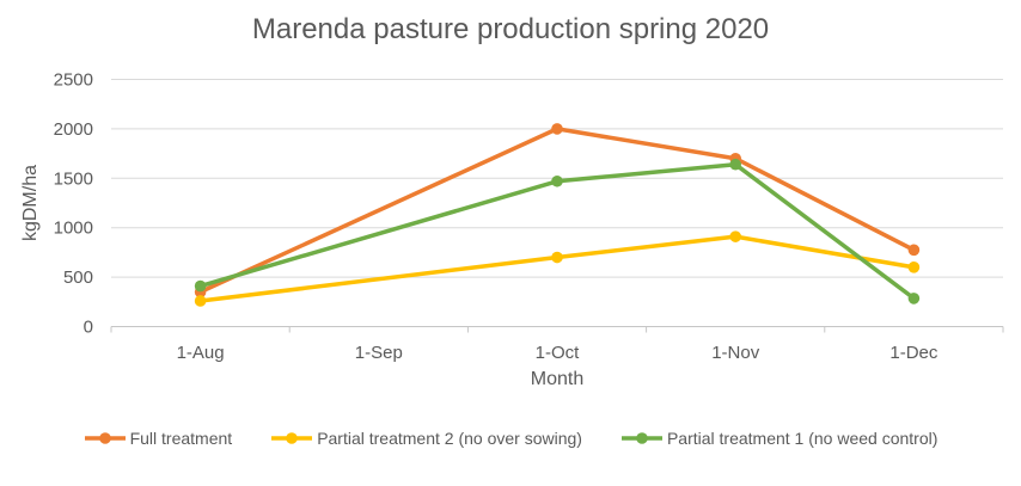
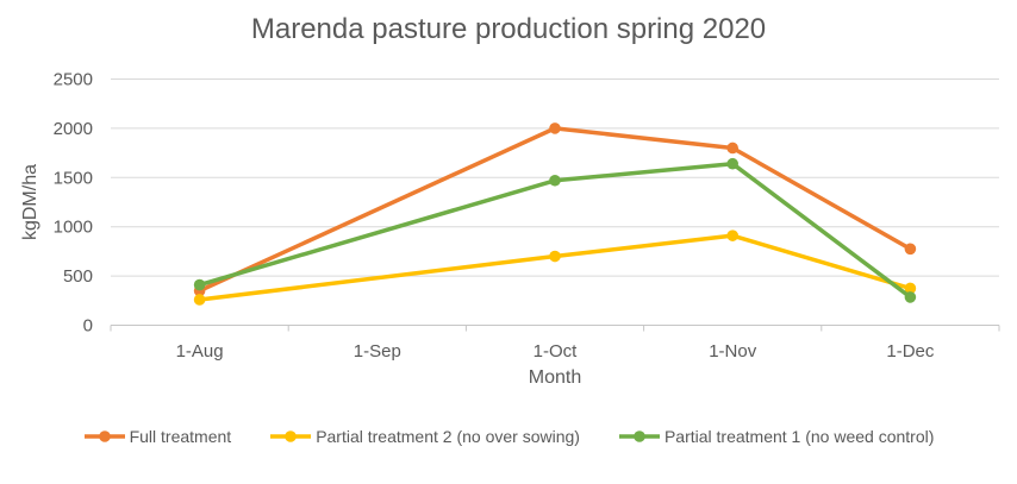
Full treatment/1-Nov: 1700 -> 1800
Partial treatment 2 (no over sowing)/1-Dec: 600 -> 400
